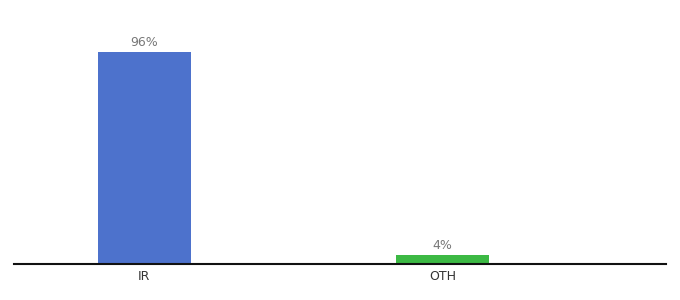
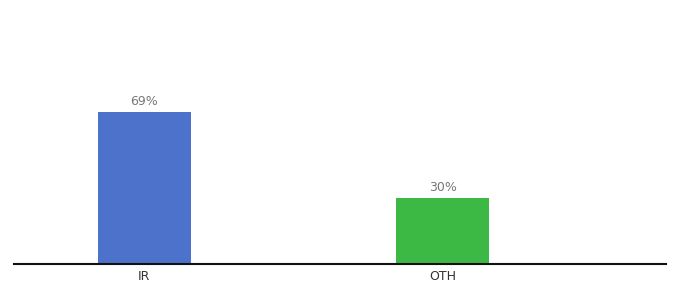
IR: 96% -> 69%
OTH: 4% -> 30%
